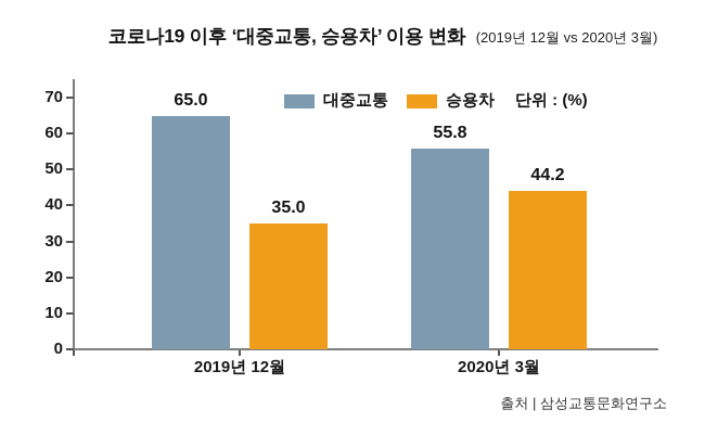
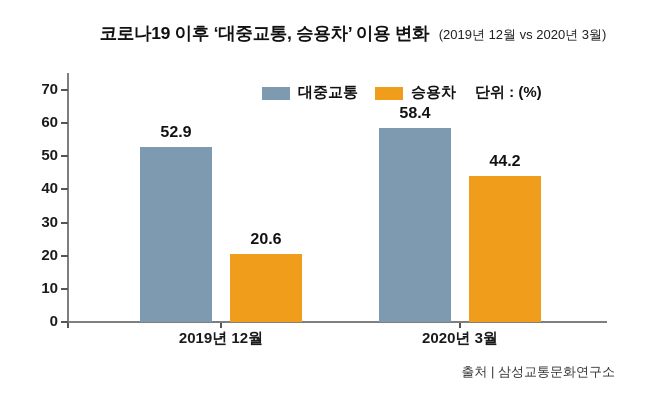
대중교통/2019년 12월: 65.0 -> 52.9
승용차/2019년 12월: 35.0 -> 20.6
대중교통/2020년 3월: 55.8 -> 58.4
